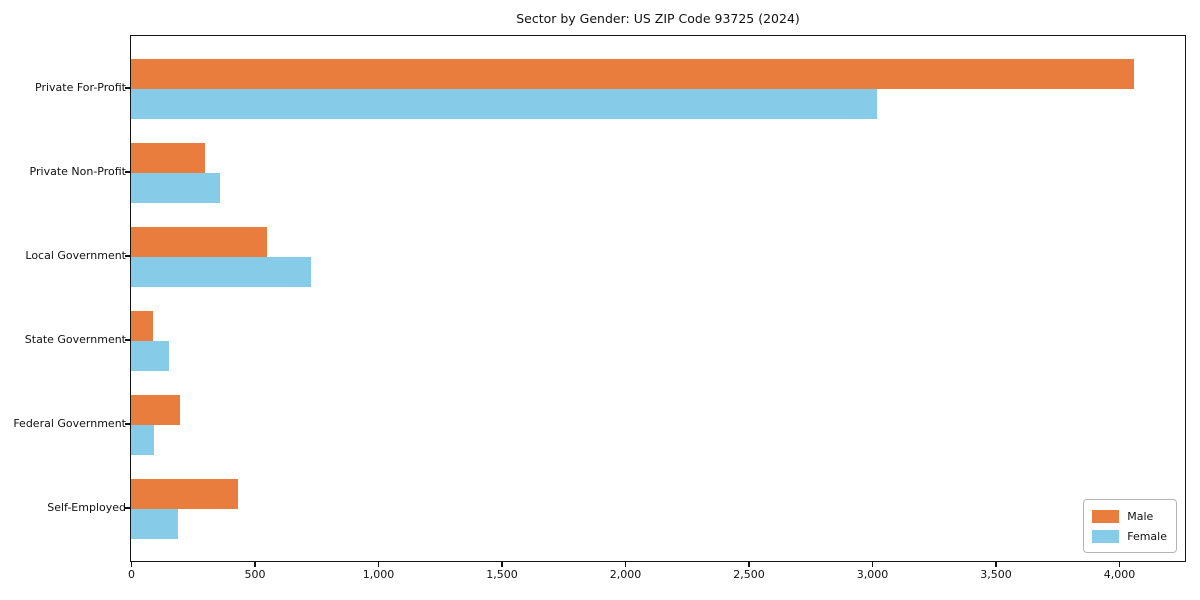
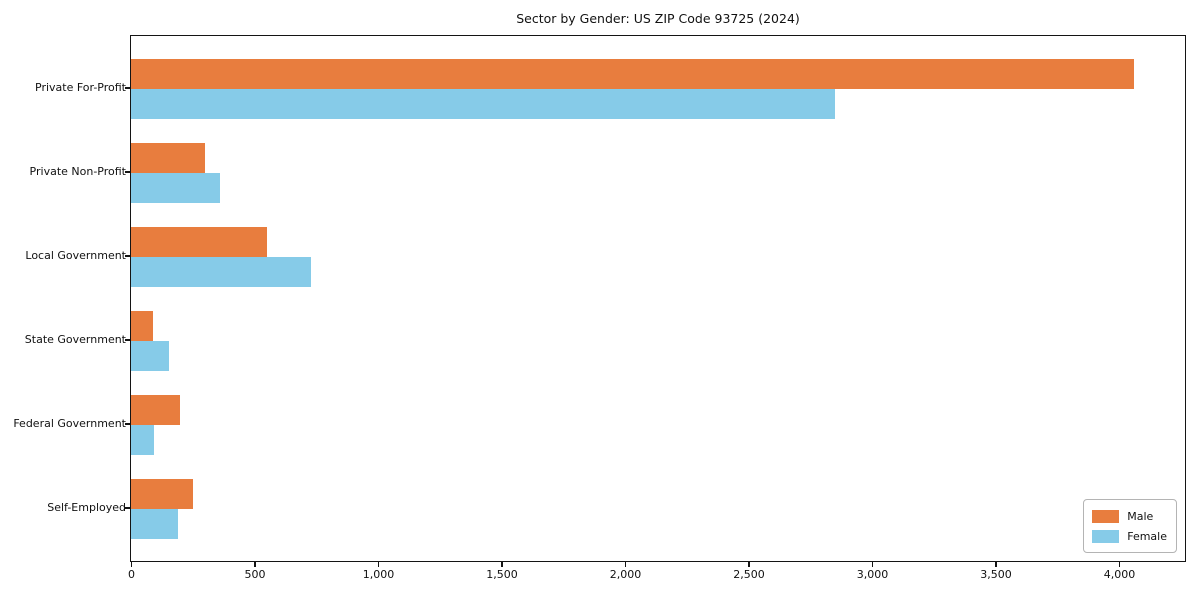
Female/Private For-Profit: 3020 -> 2850
Male/Self-Employed: 440 -> 250
